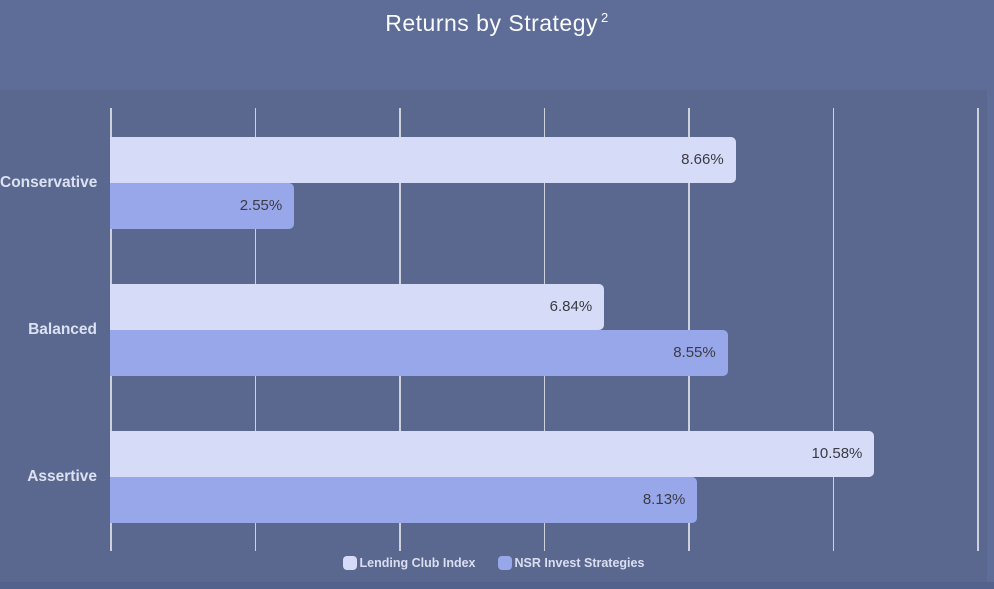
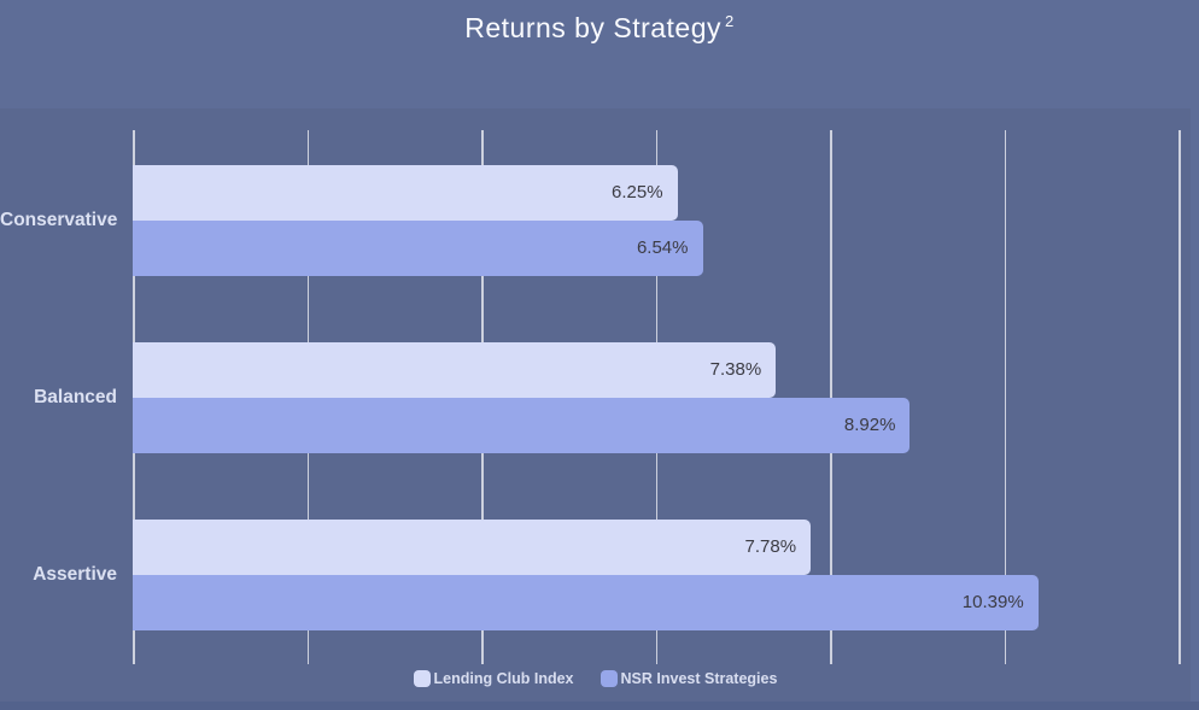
Lending Club Index/Conservative: 8.66% -> 6.25%
NSR Invest Strategies/Conservative: 2.55% -> 6.54%
Lending Club Index/Balanced: 6.84% -> 7.38%
NSR Invest Strategies/Balanced: 8.55% -> 8.92%
Lending Club Index/Assertive: 10.58% -> 7.78%
NSR Invest Strategies/Assertive: 8.13% -> 10.39%
